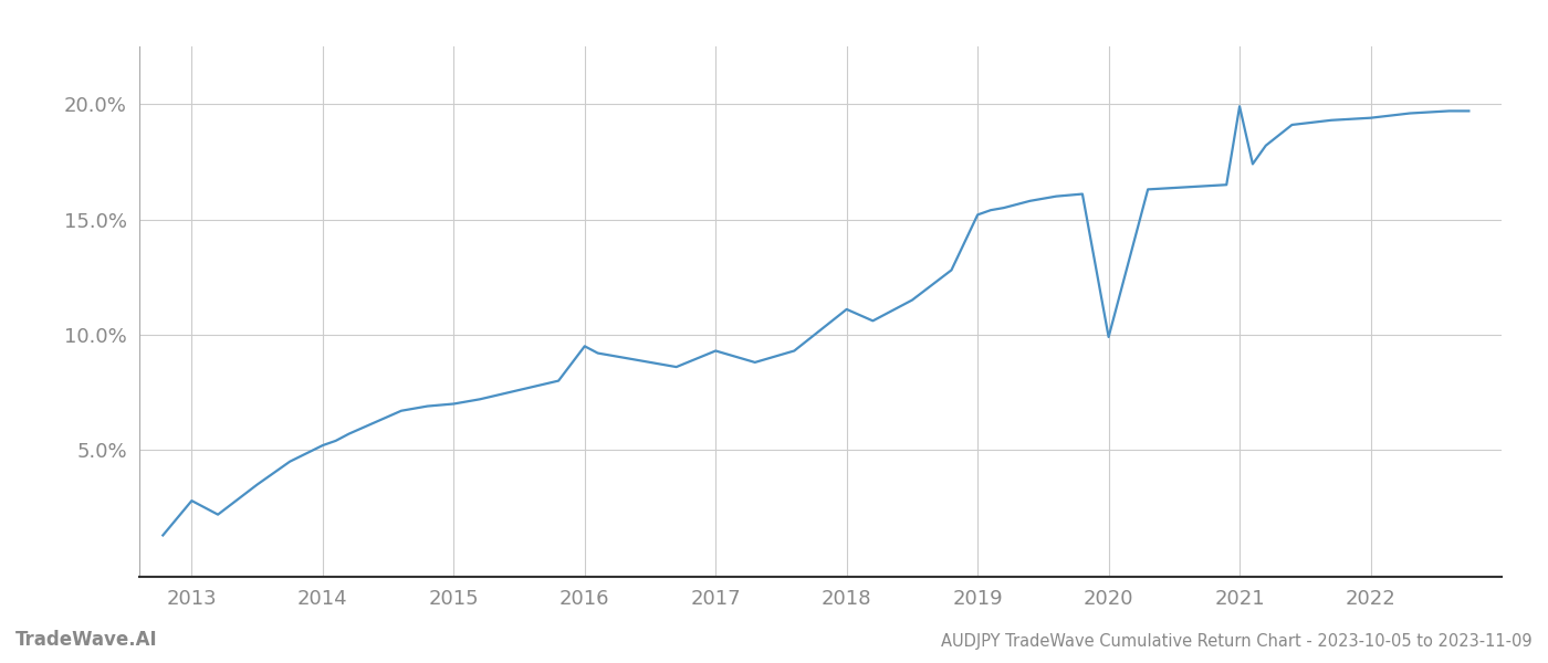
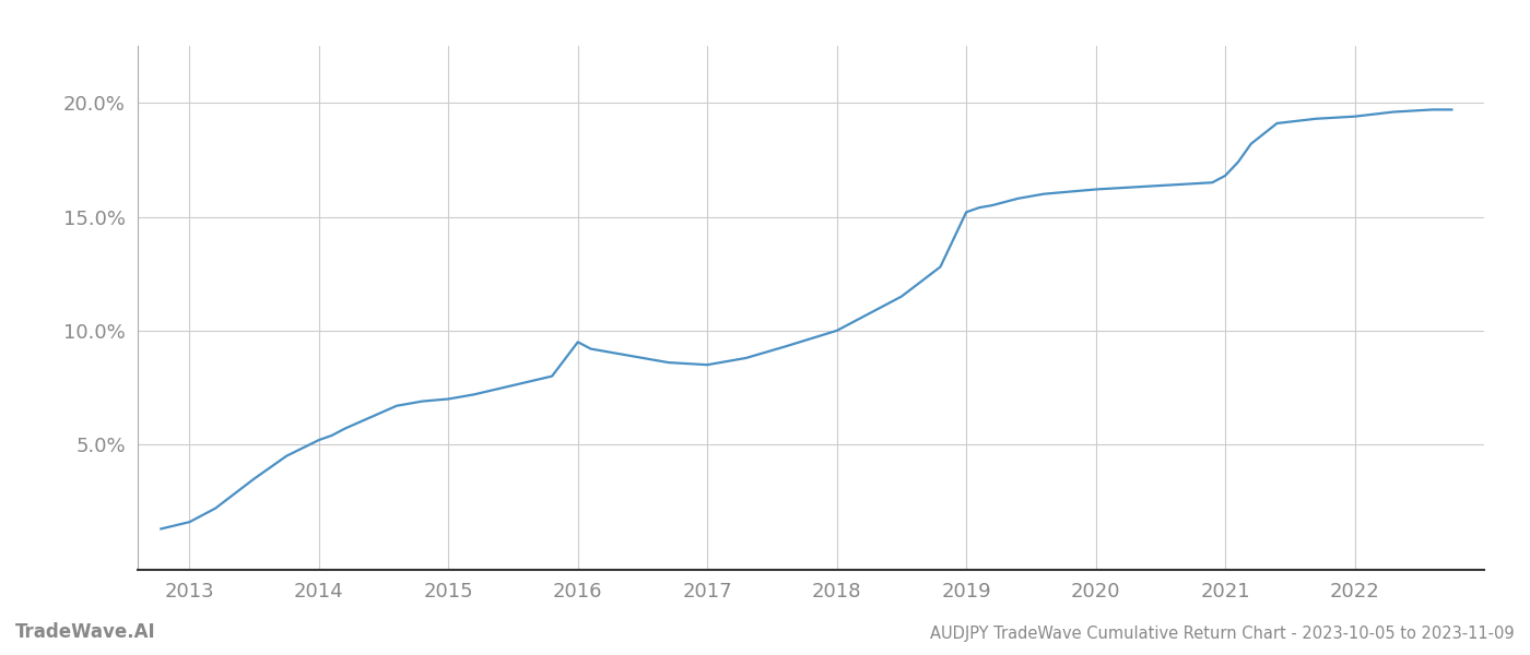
2013: 2.8% -> 1.6%
2017: 9.3% -> 8.5%
2018: 11.1% -> 10.0%
2020: 9.9% -> 16.2%
2021: 19.9% -> 16.8%
